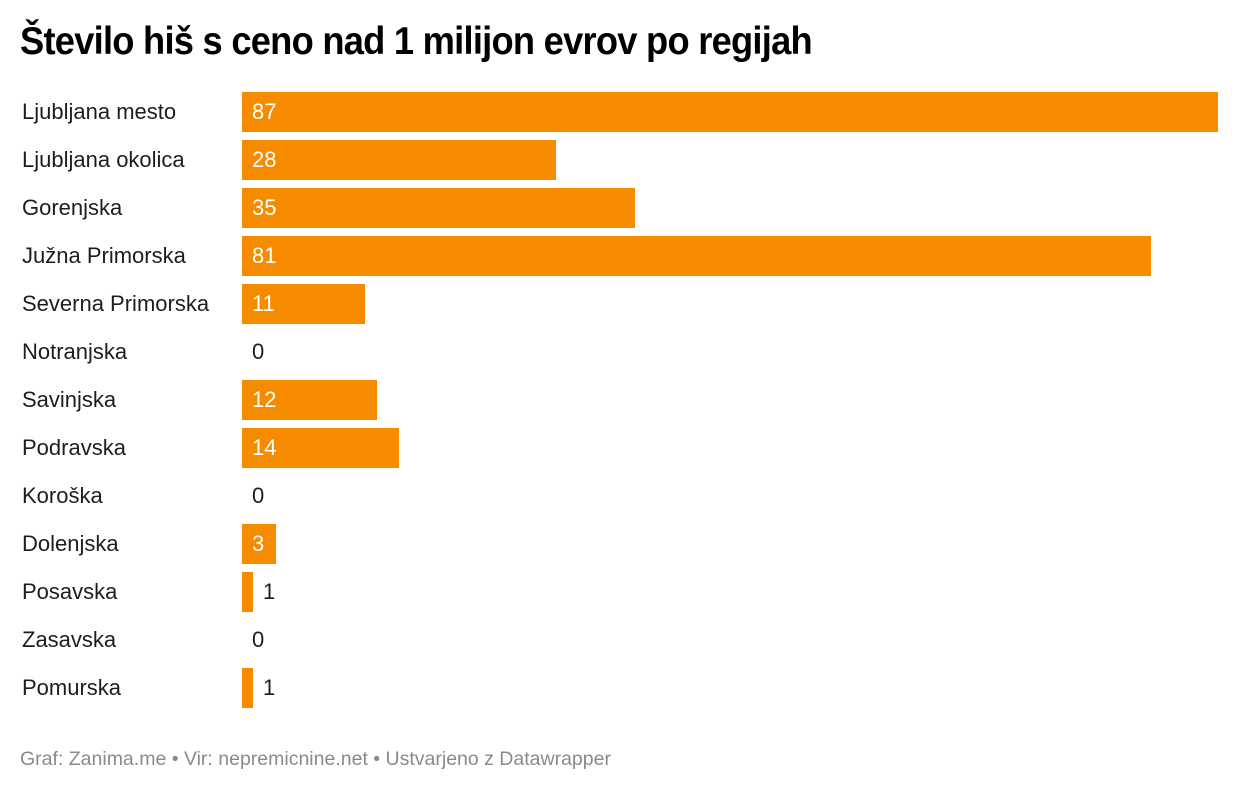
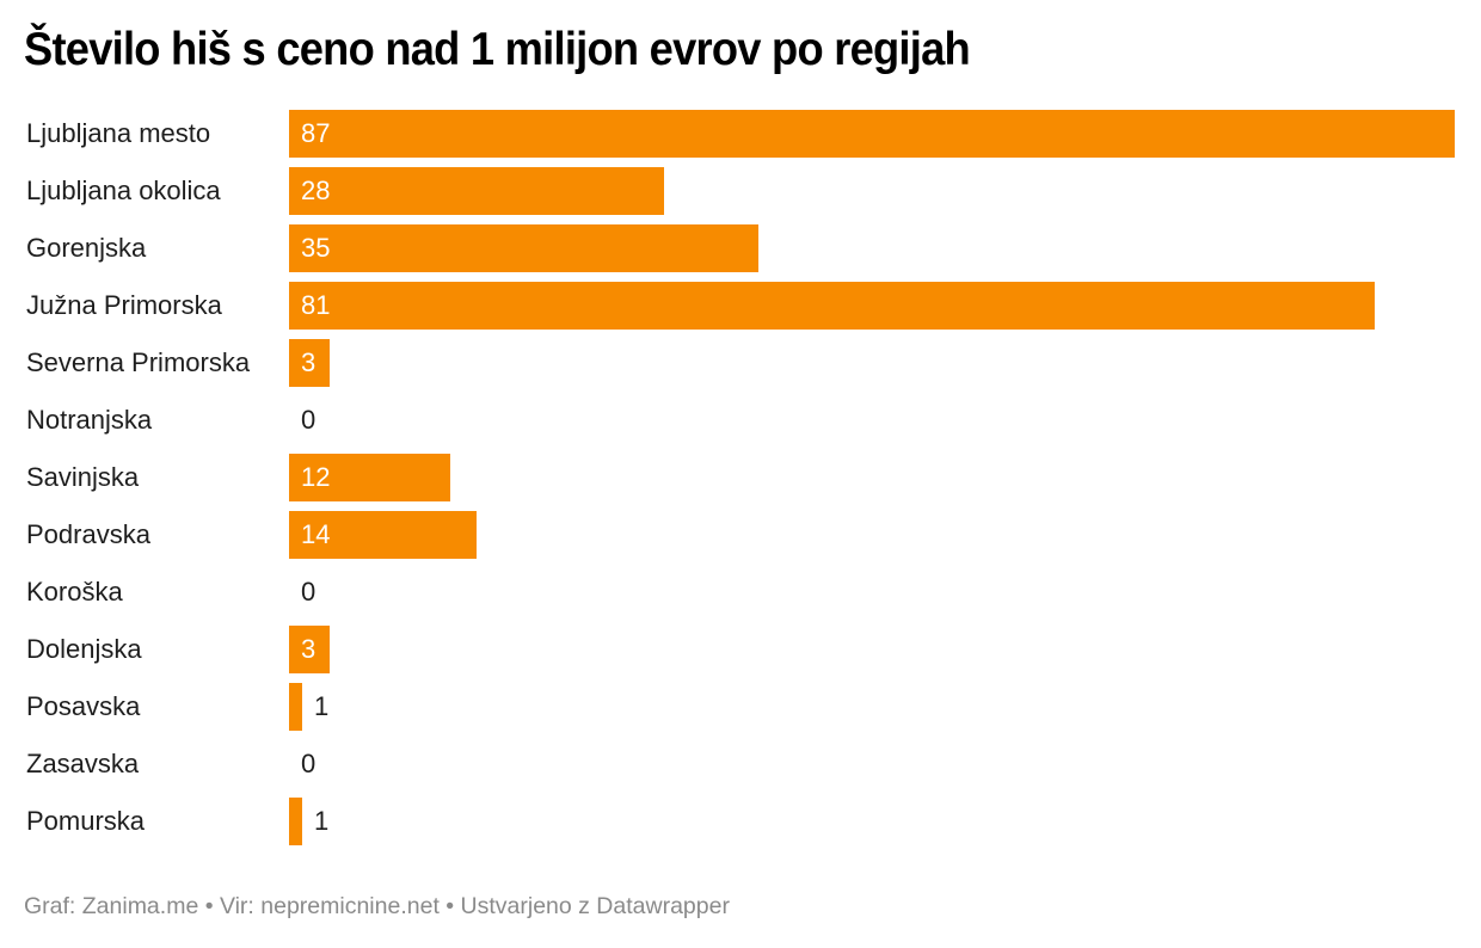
Severna Primorska: 11 -> 3
